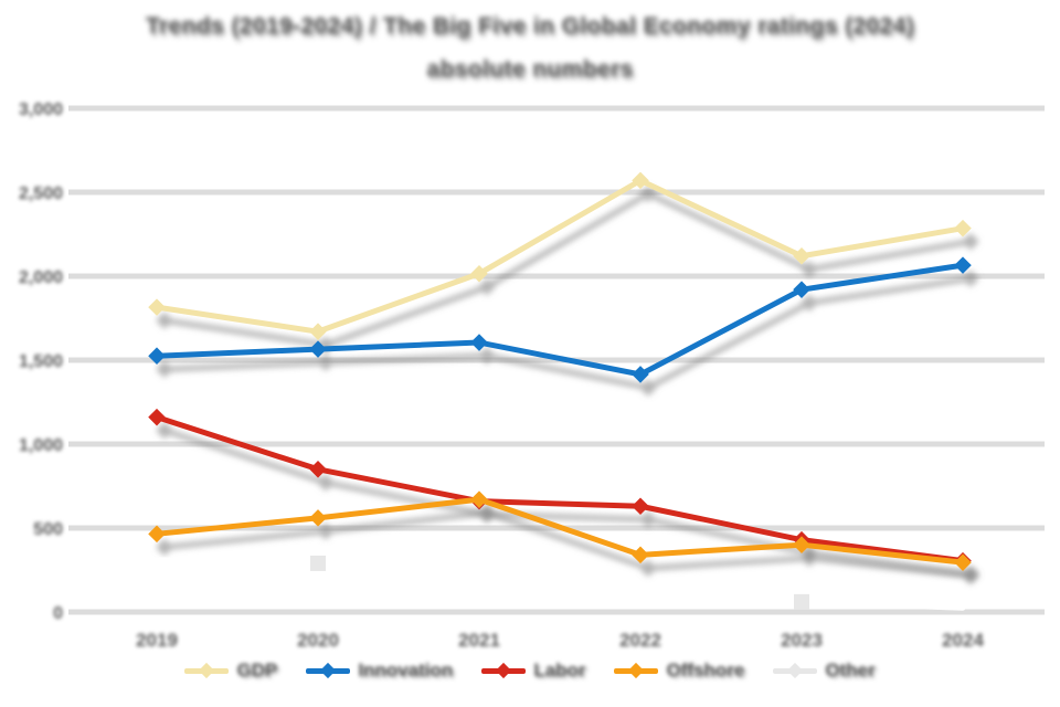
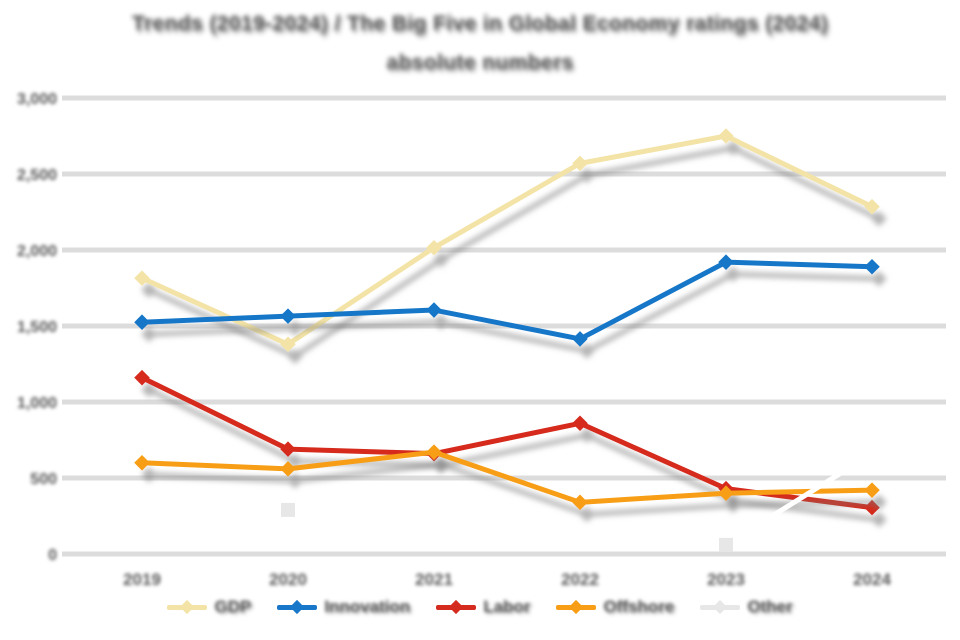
Offshore/2019: 460 -> 600
GDP/2020: 1670 -> 1380
Labor/2020: 850 -> 690
Labor/2022: 630 -> 860
GDP/2023: 2120 -> 2750
Innovation/2024: 2060 -> 1890
Offshore/2024: 300 -> 420
Other/2024: 20 -> 660
